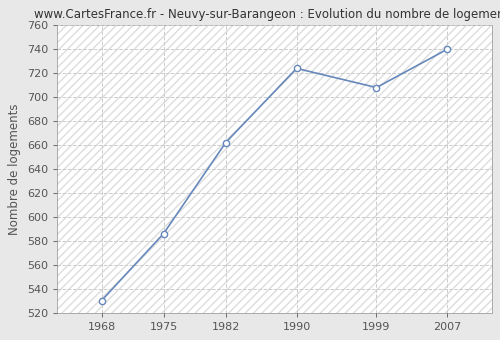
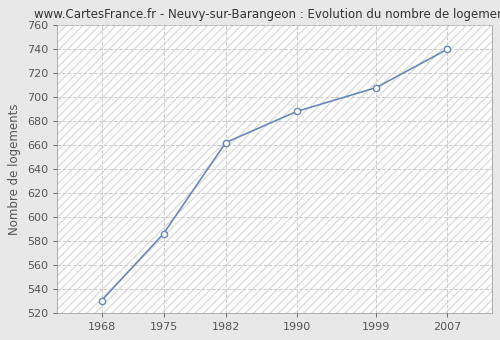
1990: 724 -> 688
